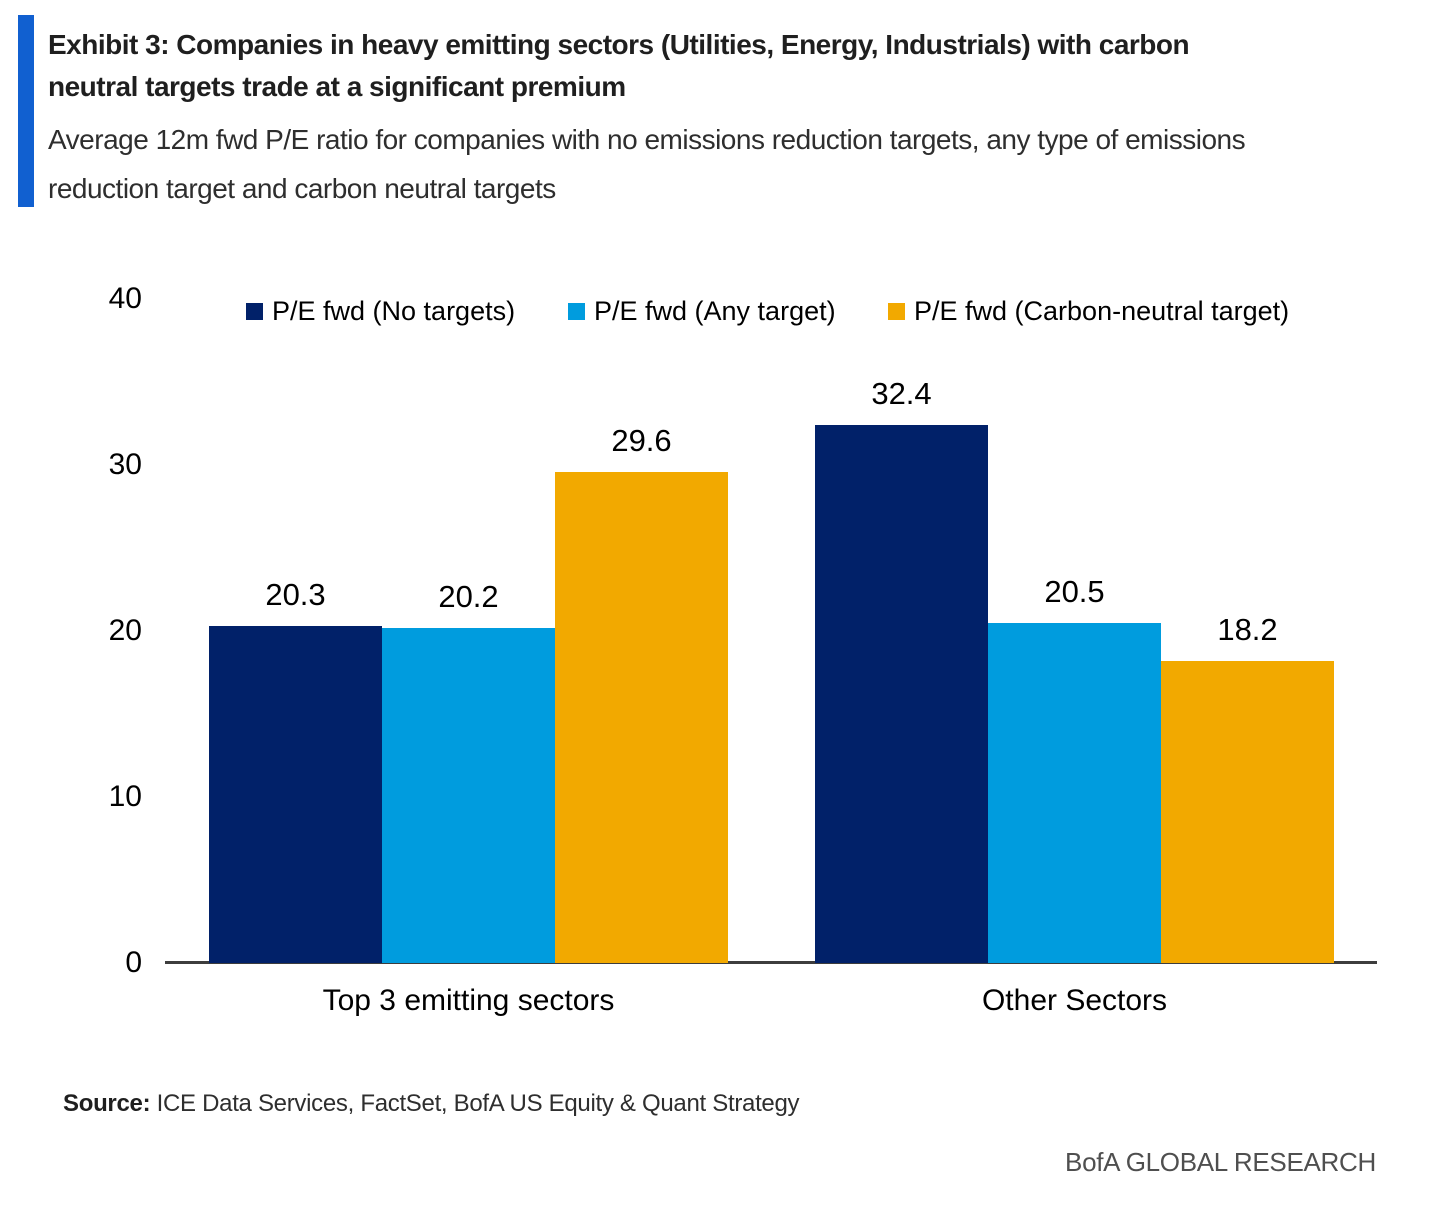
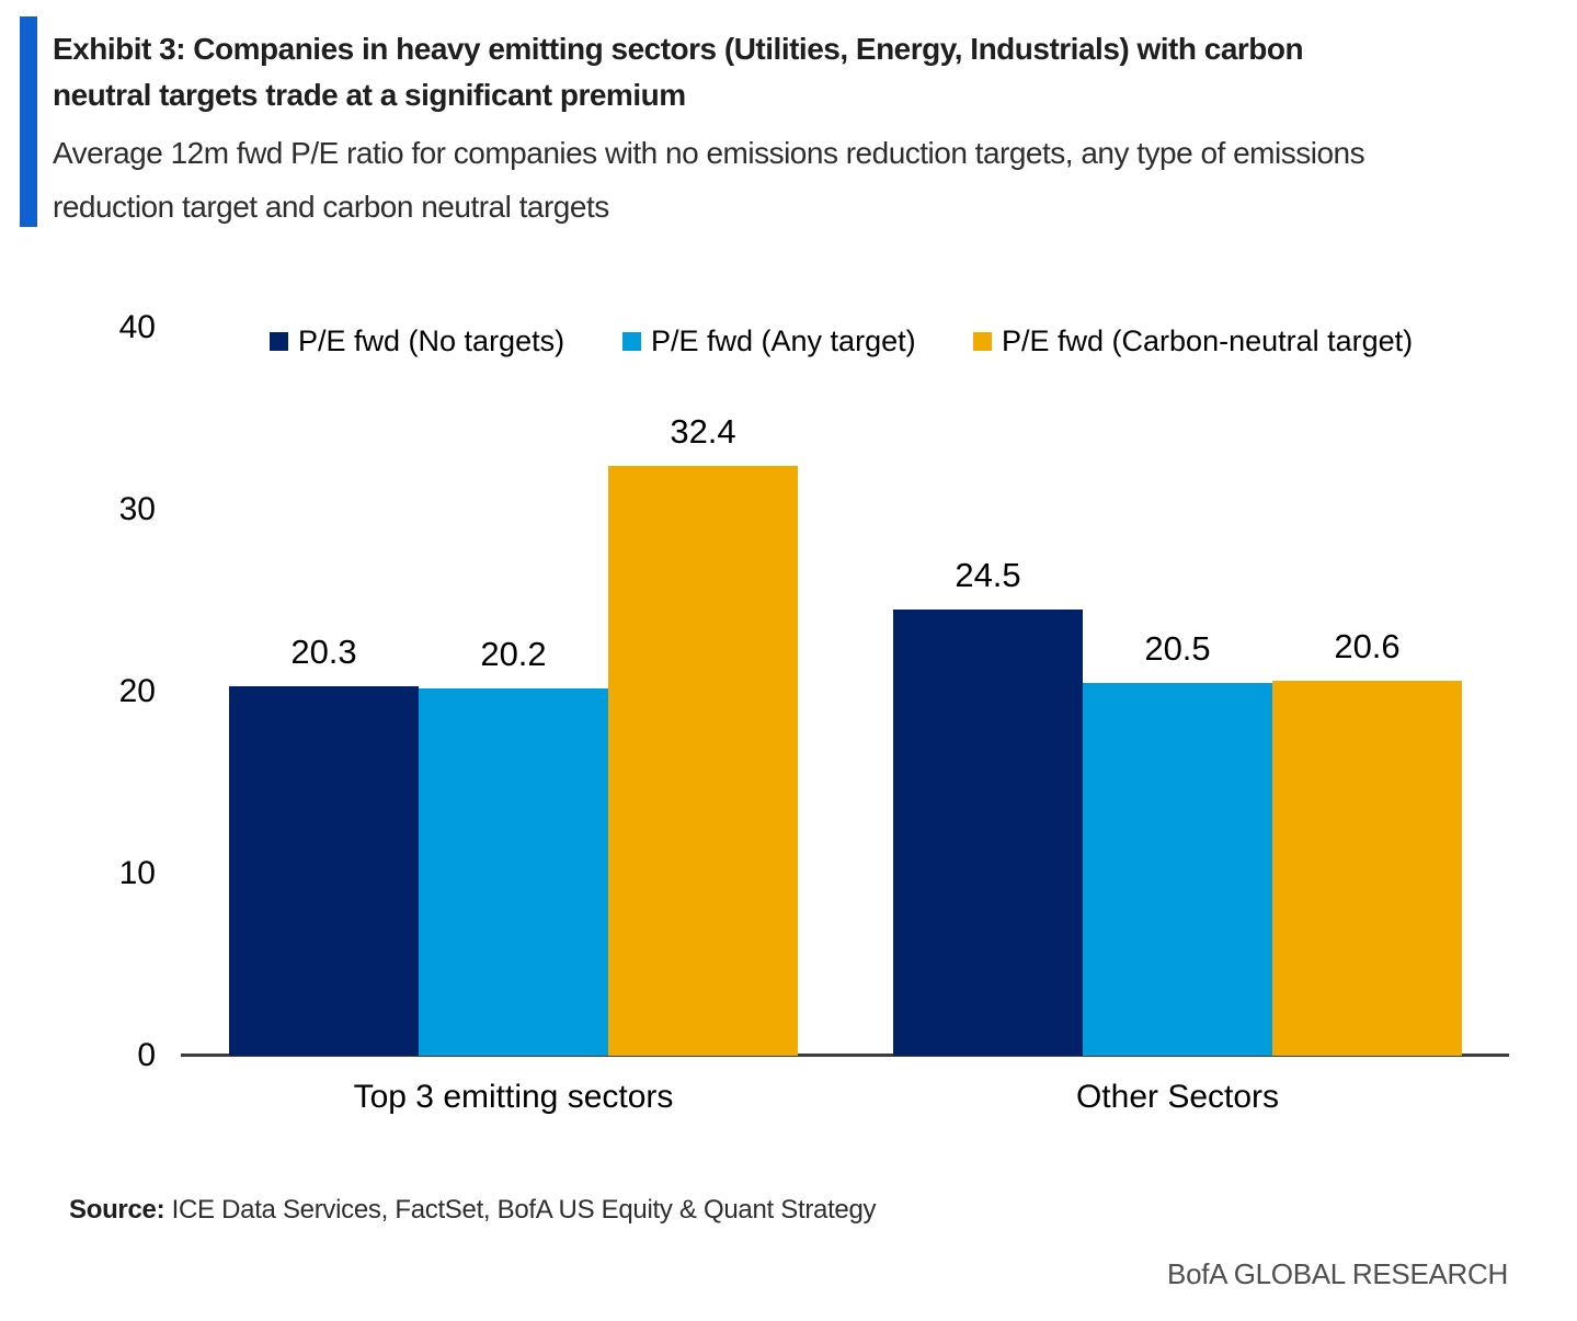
P/E fwd (Carbon-neutral target)/Top 3 emitting sectors: 29.6 -> 32.4
P/E fwd (No targets)/Other Sectors: 32.4 -> 24.5
P/E fwd (Carbon-neutral target)/Other Sectors: 18.2 -> 20.6
